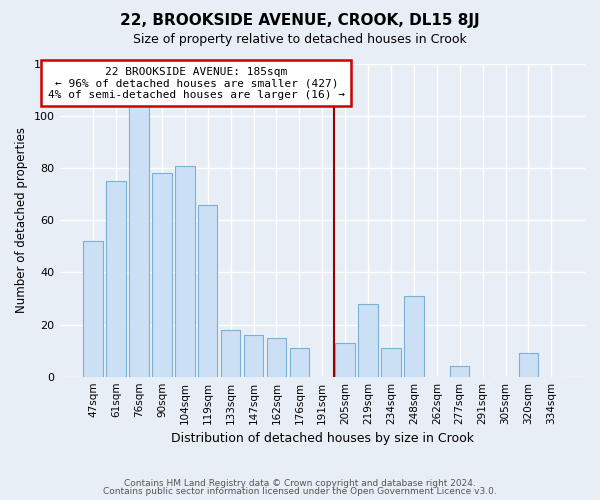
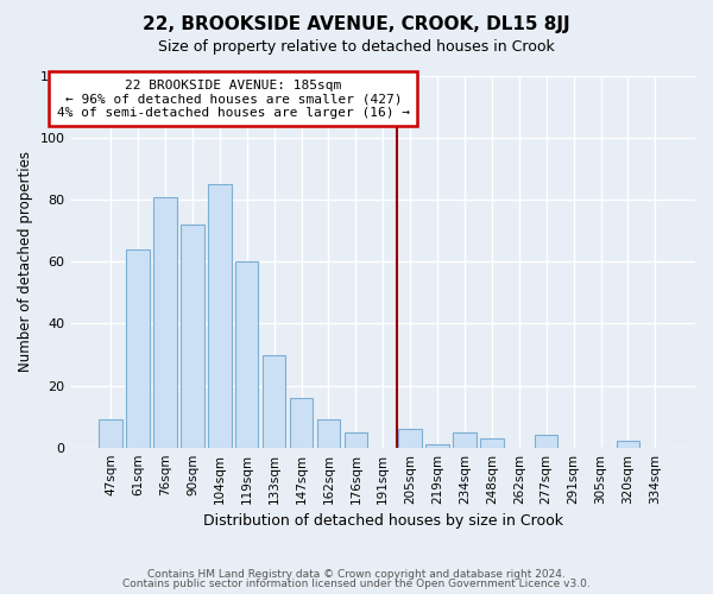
47sqm: 52 -> 9
61sqm: 75 -> 64
76sqm: 104 -> 81
90sqm: 78 -> 72
104sqm: 81 -> 85
119sqm: 66 -> 60
133sqm: 18 -> 30
162sqm: 15 -> 9
176sqm: 11 -> 5
205sqm: 13 -> 6
219sqm: 28 -> 1
234sqm: 11 -> 5
248sqm: 31 -> 3
320sqm: 9 -> 2
